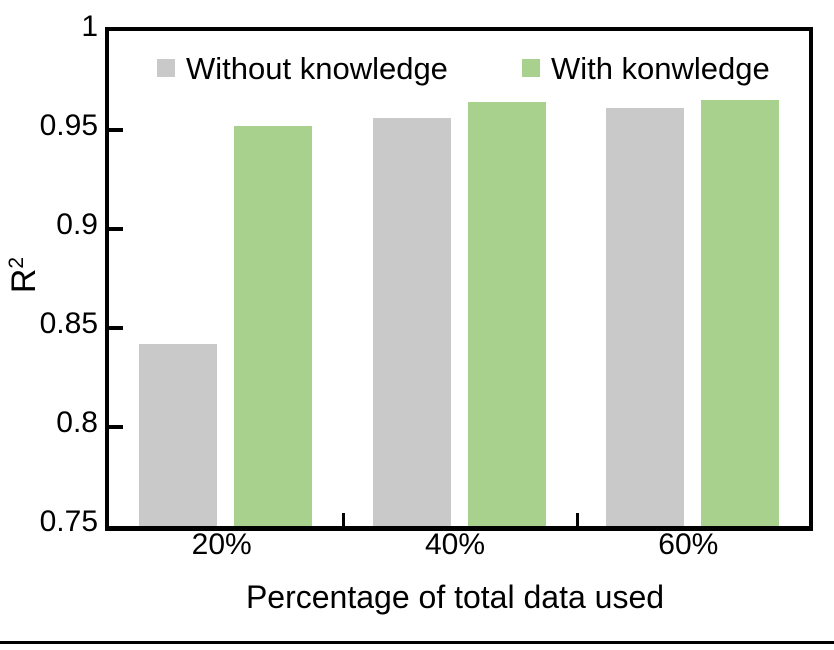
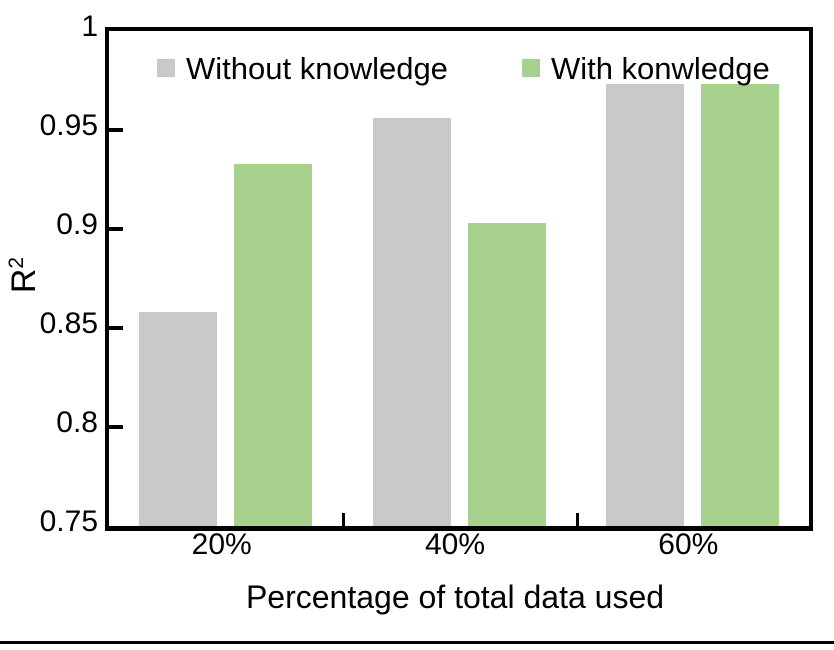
Without knowledge/20%: 0.842 -> 0.858
With konwledge/20%: 0.952 -> 0.933
With konwledge/40%: 0.964 -> 0.903
Without knowledge/60%: 0.961 -> 0.973
With konwledge/60%: 0.965 -> 0.973
